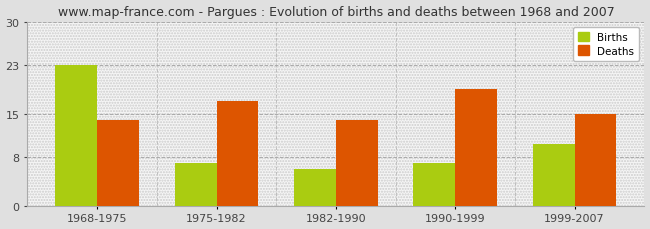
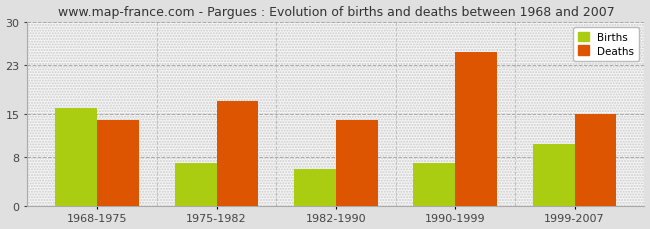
Births/1968-1975: 23 -> 16
Deaths/1990-1999: 19 -> 25
